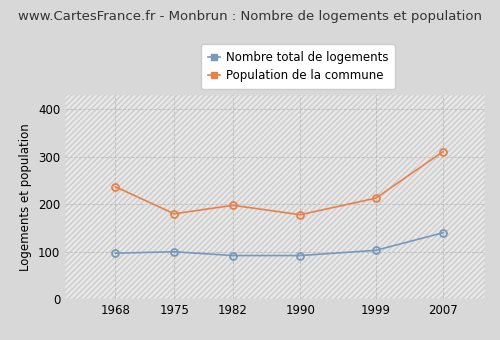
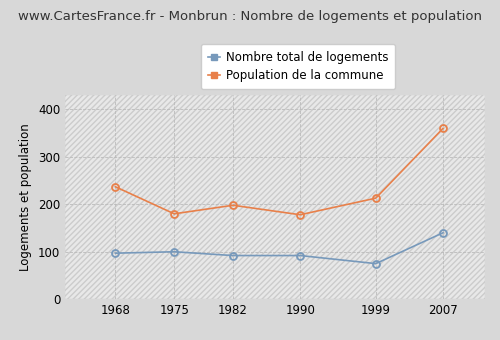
Nombre total de logements/1999: 103 -> 75
Population de la commune/2007: 311 -> 360
